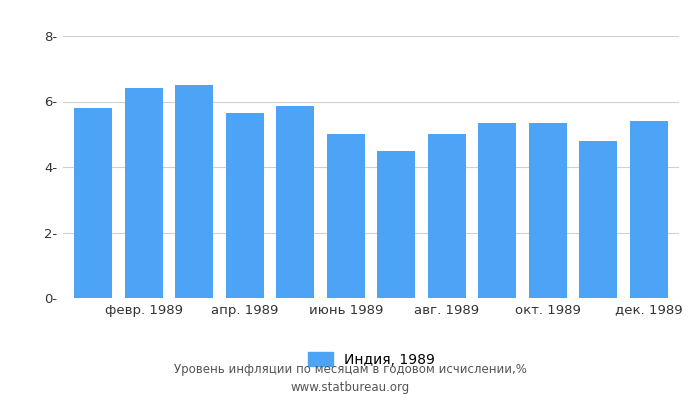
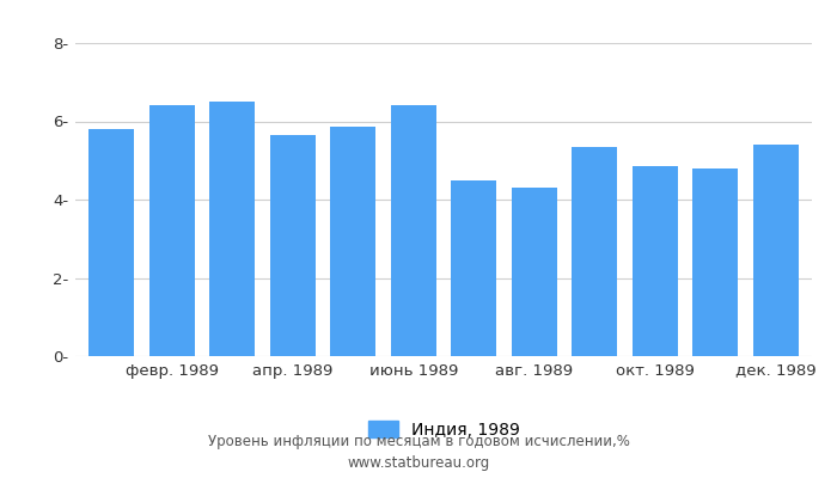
июнь 1989: 5.00- -> 6.40-
авг. 1989: 5.00- -> 4.30-
окт. 1989: 5.35- -> 4.85-
